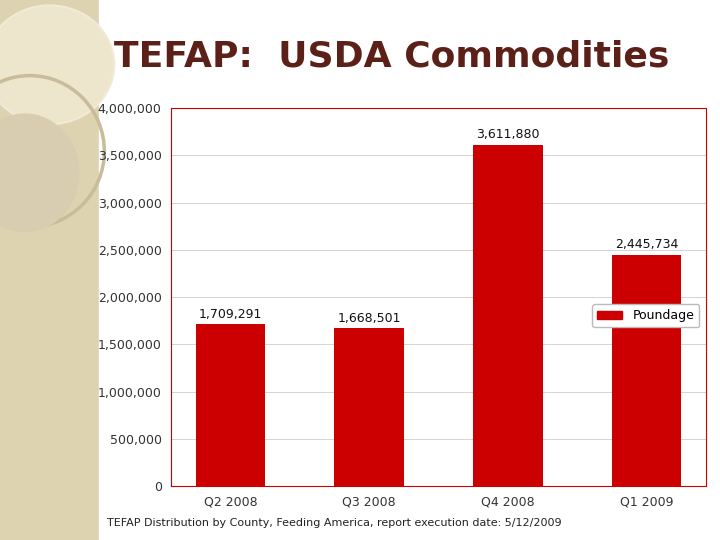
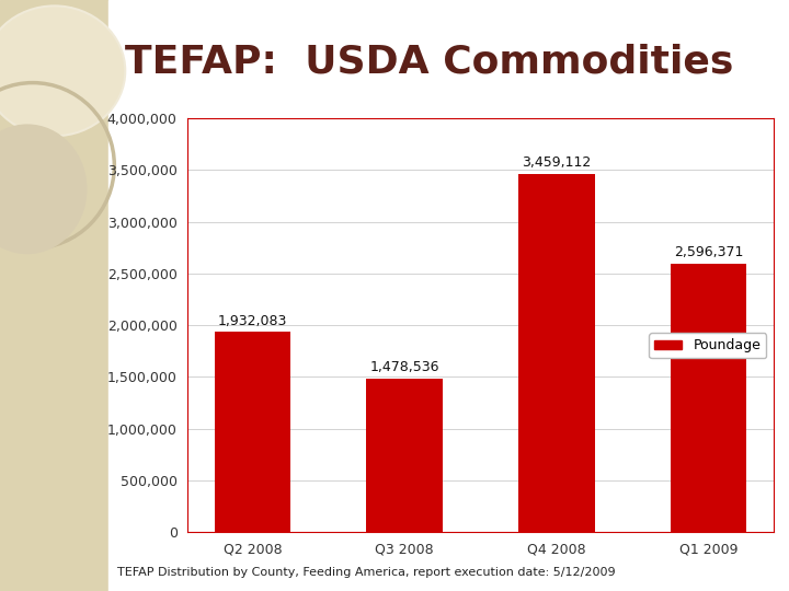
Q2 2008: 1,709,291 -> 1,932,083
Q3 2008: 1,668,501 -> 1,478,536
Q4 2008: 3,611,880 -> 3,459,112
Q1 2009: 2,445,734 -> 2,596,371
